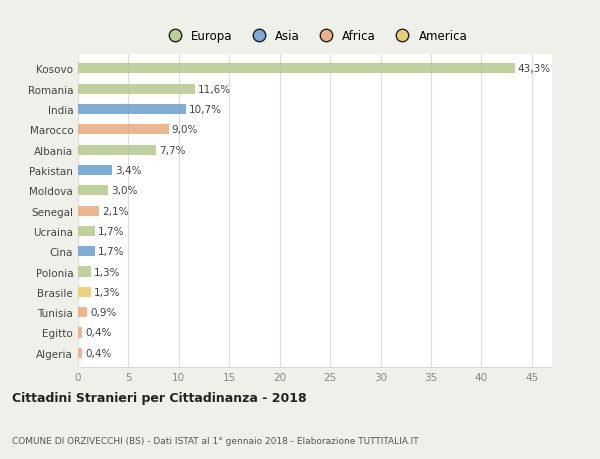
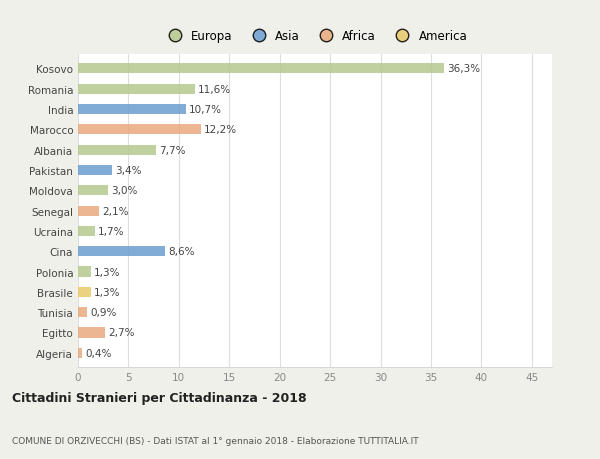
Kosovo: 43,3% -> 36,3%
Marocco: 9,0% -> 12,2%
Cina: 1,7% -> 8,6%
Egitto: 0,4% -> 2,7%
